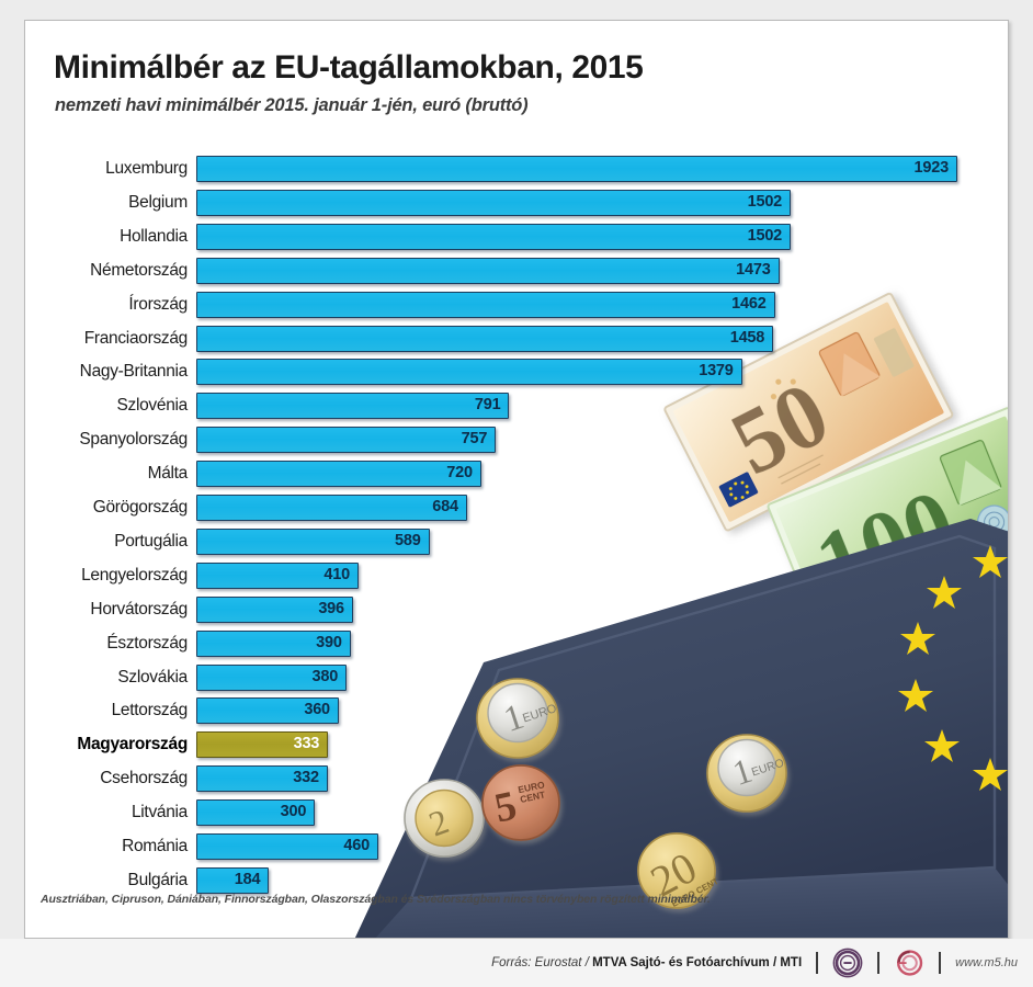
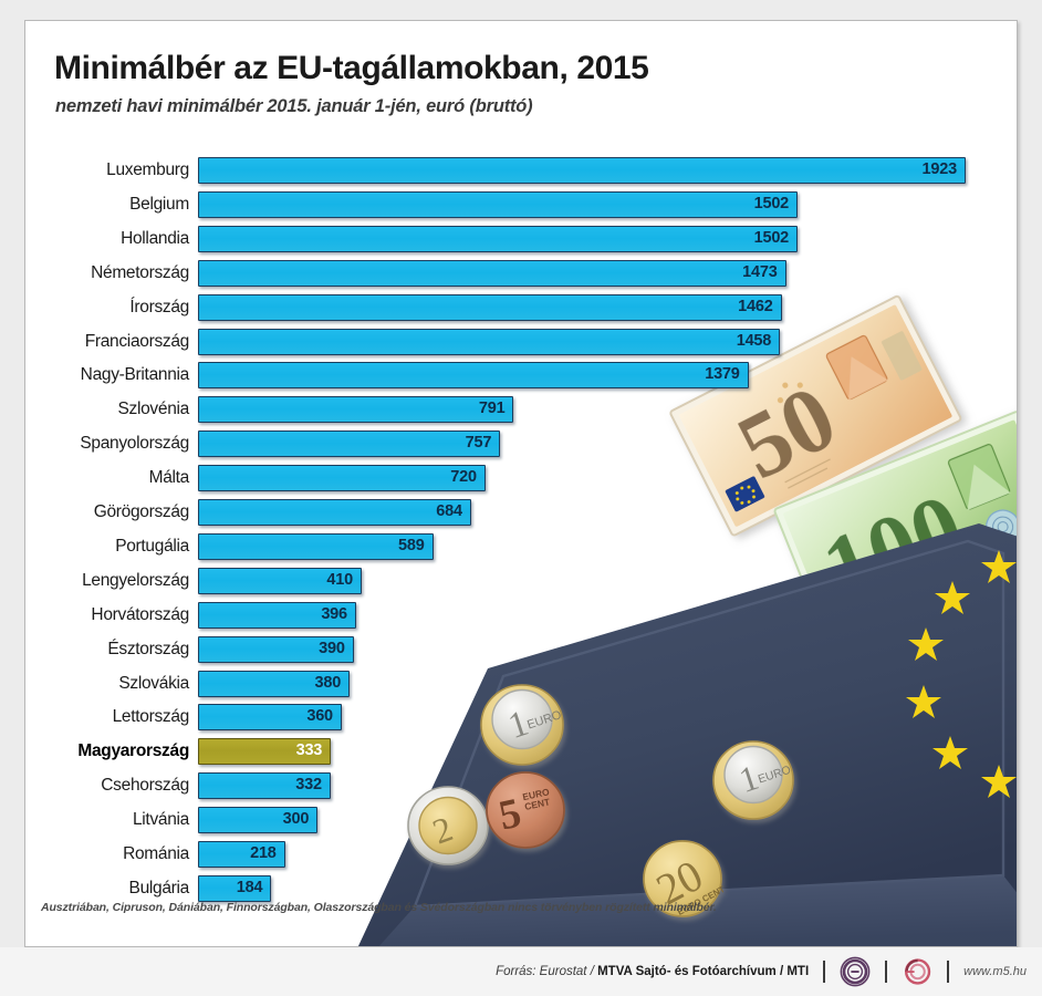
Románia: 460 -> 218
